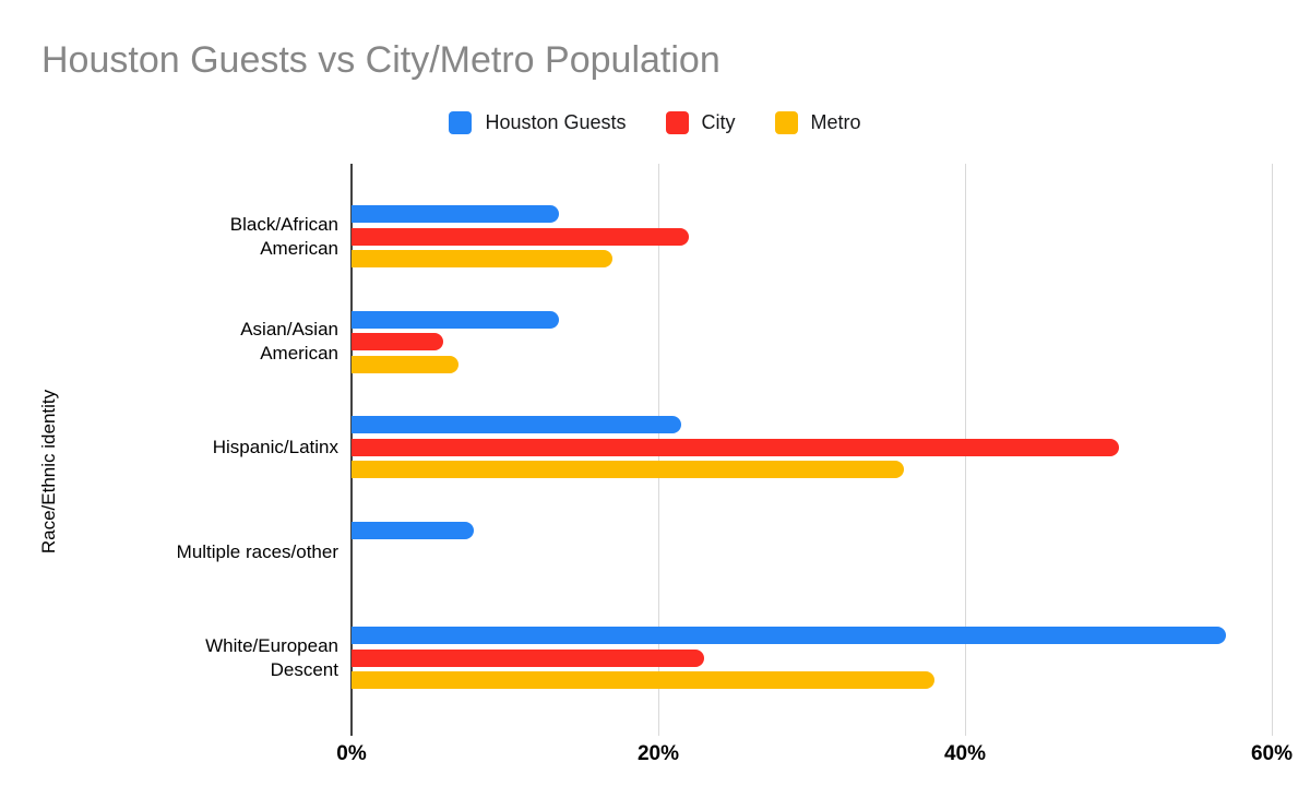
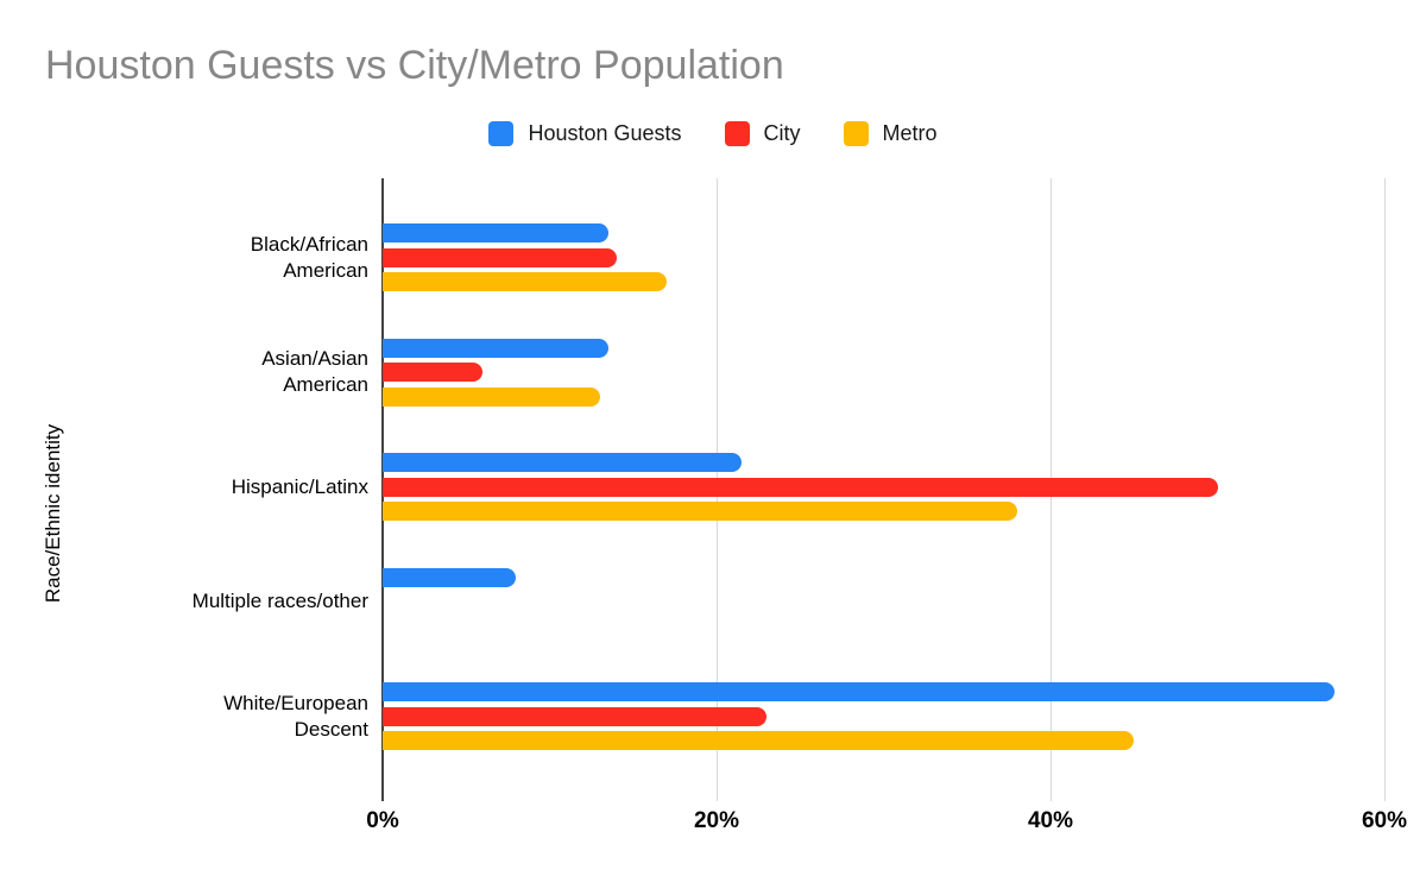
City/Black/African American: 22% -> 14%
Metro/Asian/Asian American: 7% -> 13%
Metro/Hispanic/Latinx: 36% -> 38%
Metro/White/European Descent: 38% -> 45%
